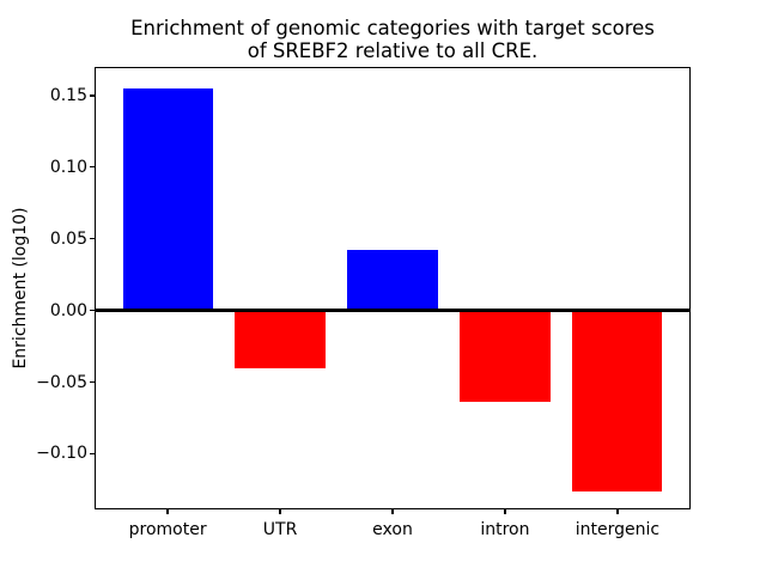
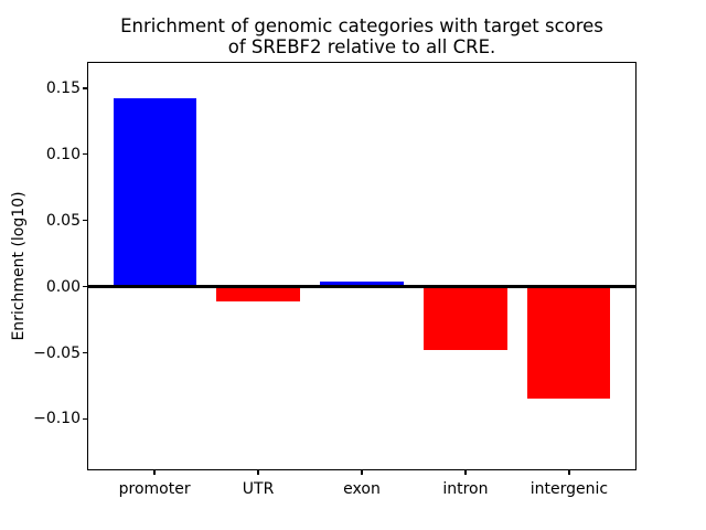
promoter: 0.155 -> 0.142
UTR: -0.040 -> -0.011
exon: 0.042 -> 0.004
intron: -0.064 -> -0.048
intergenic: -0.126 -> -0.085
